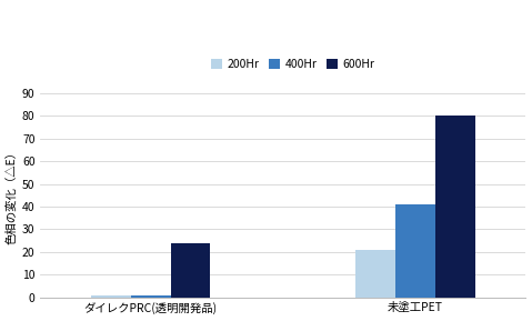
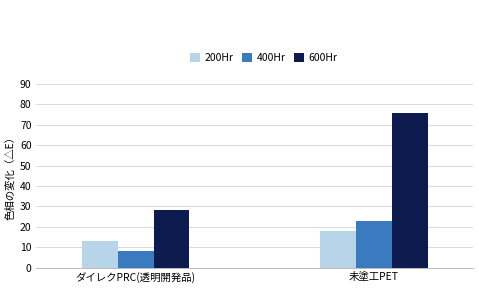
200Hr/ダイレクPRC(透明開発品): 1 -> 13
400Hr/ダイレクPRC(透明開発品): 1 -> 8
600Hr/ダイレクPRC(透明開発品): 24 -> 28
200Hr/未塗工PET: 21 -> 18
400Hr/未塗工PET: 41 -> 23
600Hr/未塗工PET: 80 -> 76
